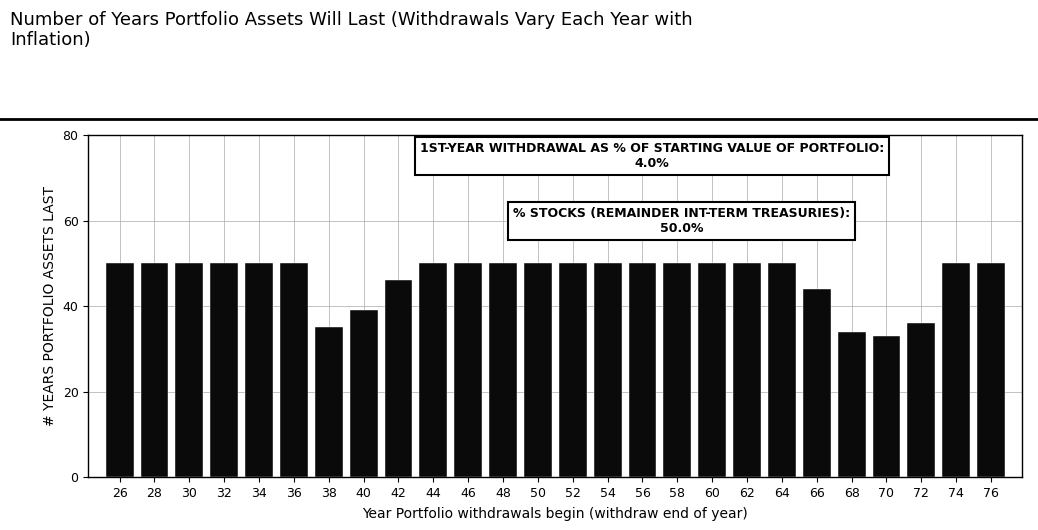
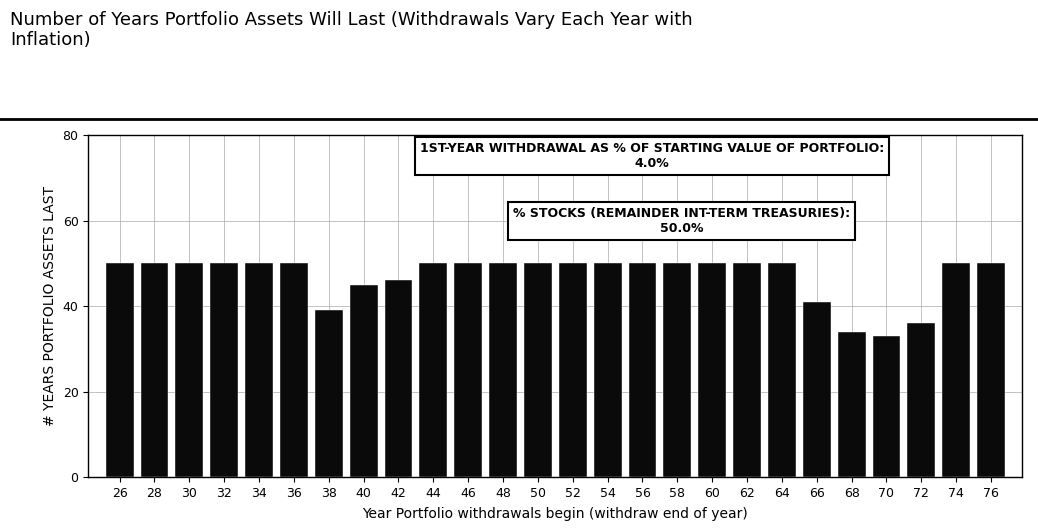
38: 35 -> 39
40: 39 -> 45
66: 44 -> 41
